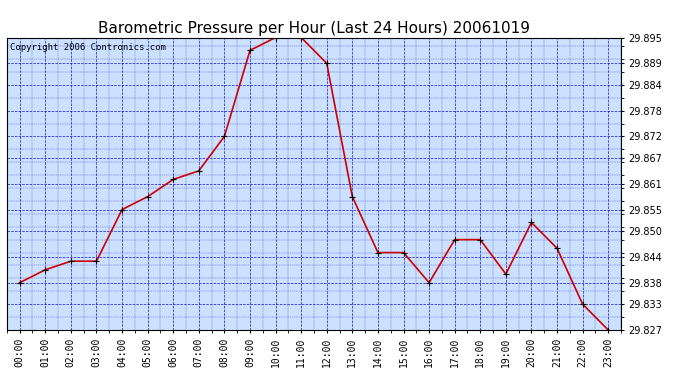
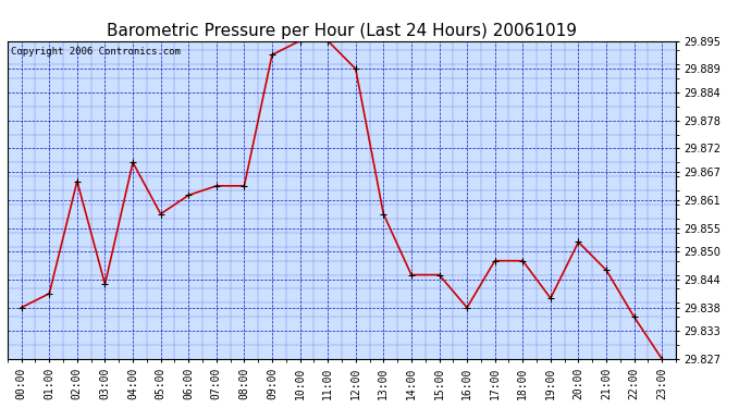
02:00: 29.843 -> 29.865
04:00: 29.855 -> 29.869
08:00: 29.872 -> 29.864
22:00: 29.833 -> 29.836
